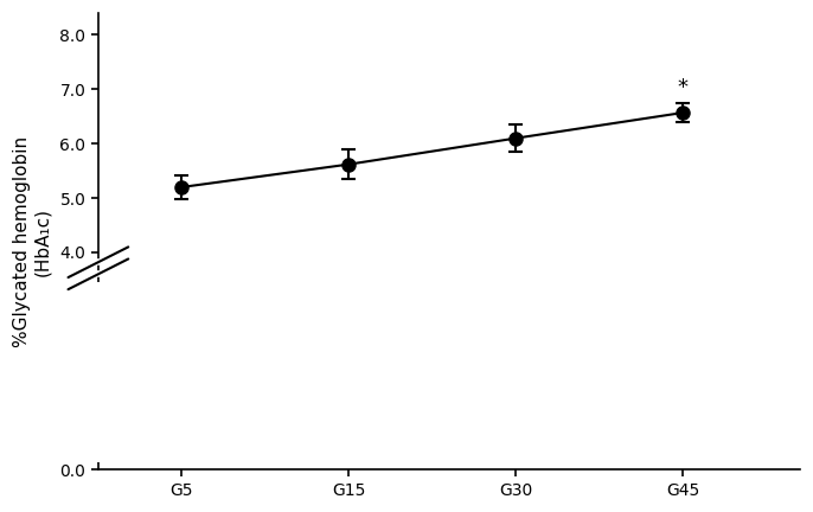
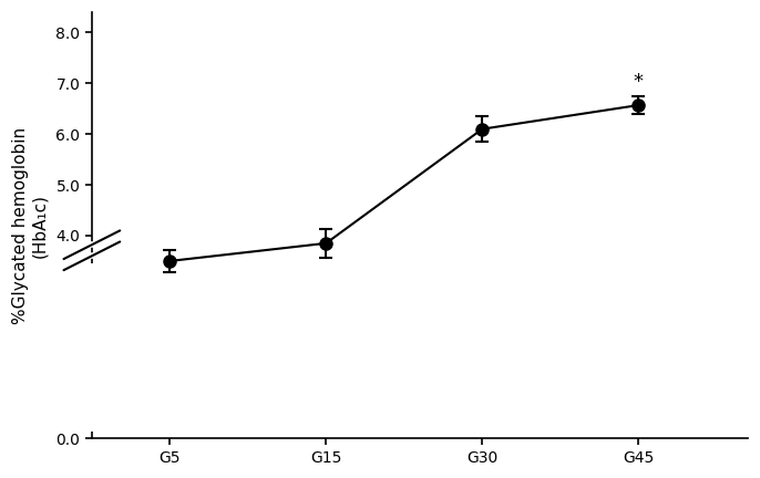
G5: 5.20 -> 3.50
G15: 5.62 -> 3.85
